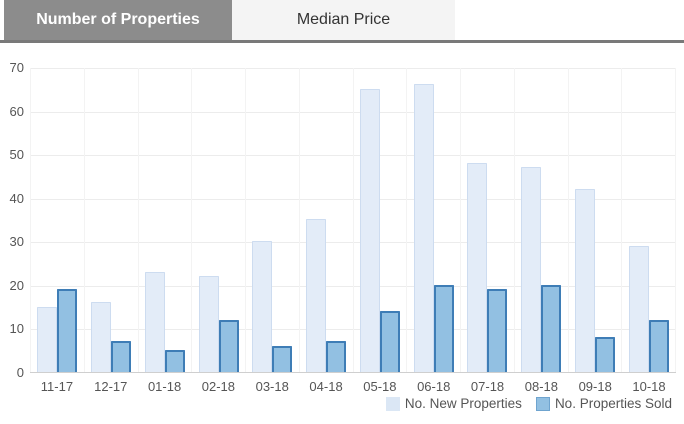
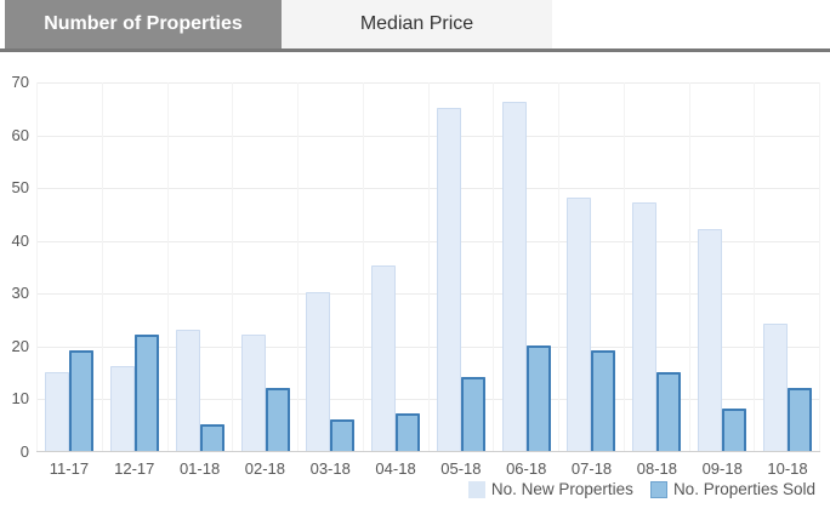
No. Properties Sold/12-17: 7 -> 22
No. Properties Sold/08-18: 20 -> 15
No. New Properties/10-18: 29 -> 24
